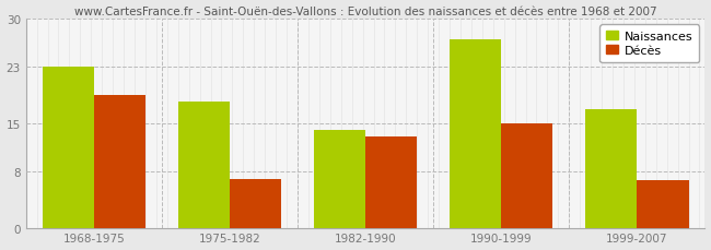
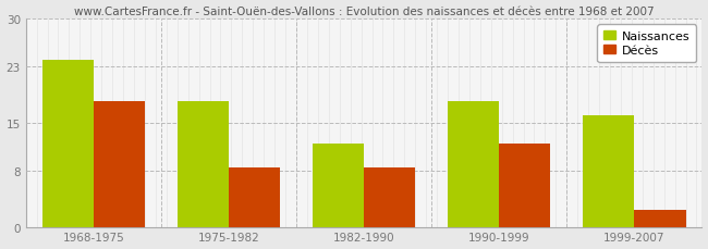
Naissances/1968-1975: 23 -> 24
Décès/1968-1975: 19.0 -> 18.0
Décès/1975-1982: 7.0 -> 8.5
Naissances/1982-1990: 14 -> 12
Décès/1982-1990: 13.0 -> 8.5
Naissances/1990-1999: 27 -> 18
Décès/1990-1999: 15.0 -> 12.0
Naissances/1999-2007: 17 -> 16
Décès/1999-2007: 6.8 -> 2.5
